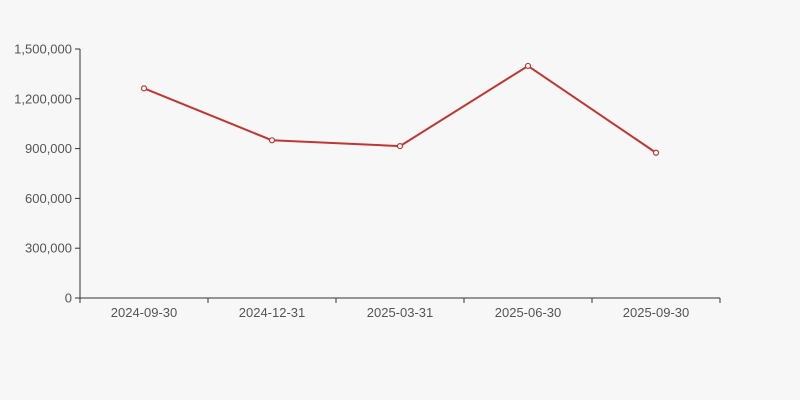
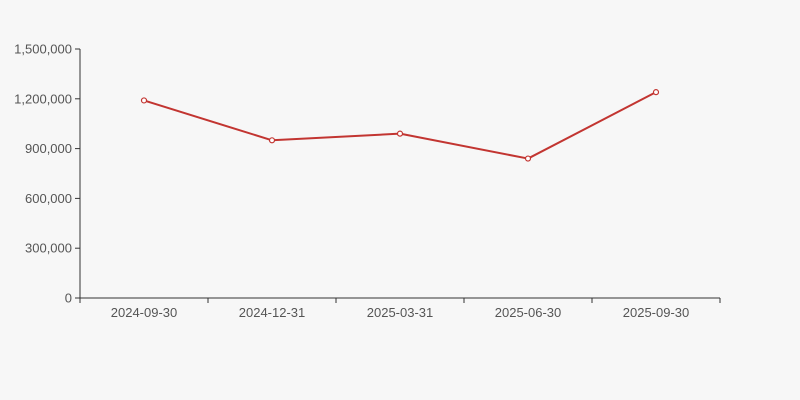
2024-09-30: 1260000 -> 1190000
2025-03-31: 920000 -> 990000
2025-06-30: 1400000 -> 840000
2025-09-30: 880000 -> 1240000
